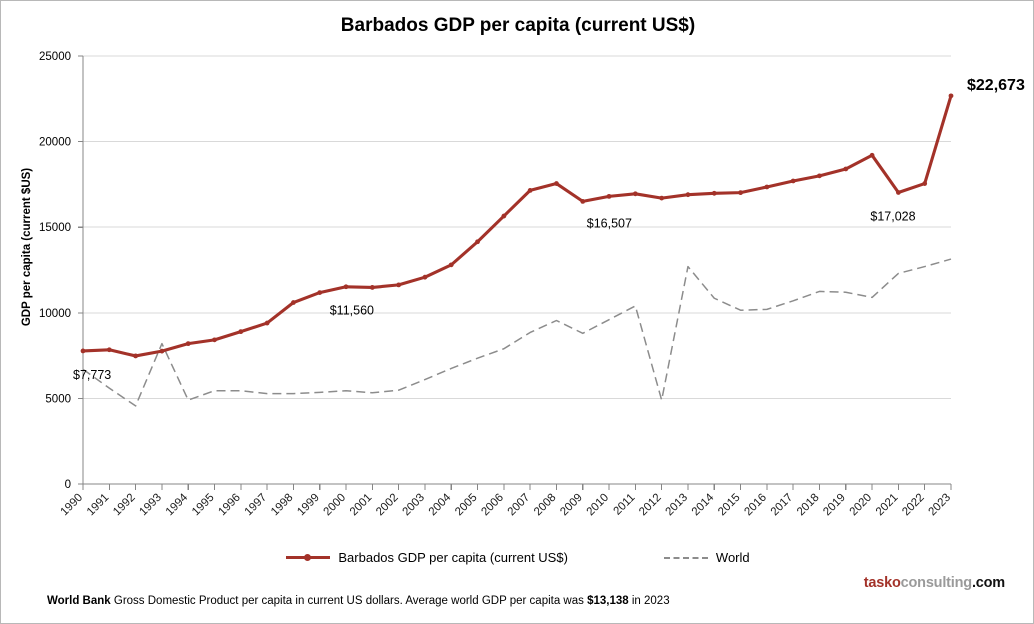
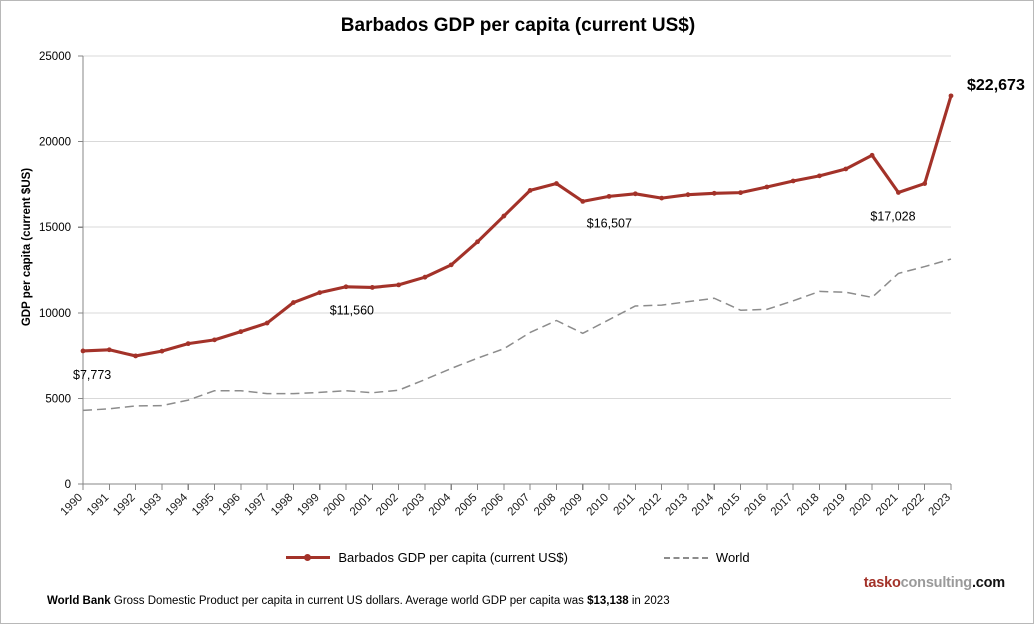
World/1990: 6700 -> 4300
World/1991: 5600 -> 4400
World/1993: 8200 -> 4600
World/2012: 4900 -> 10400
World/2013: 12700 -> 10600
